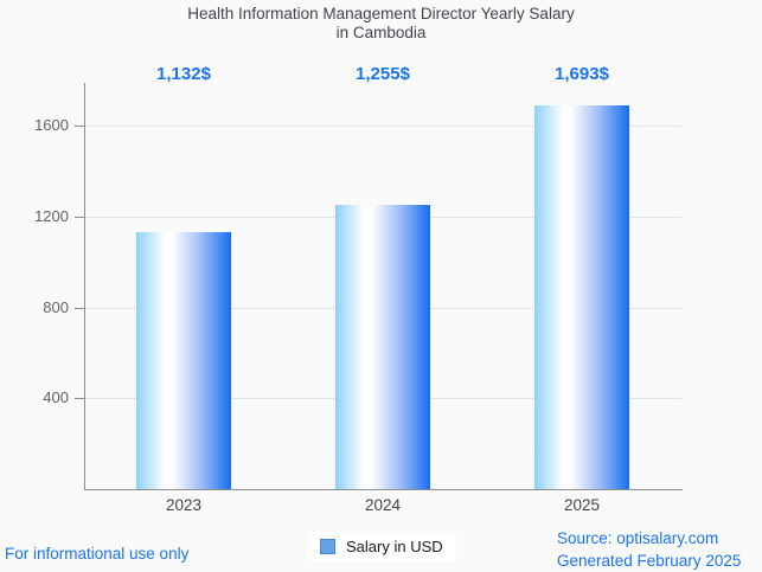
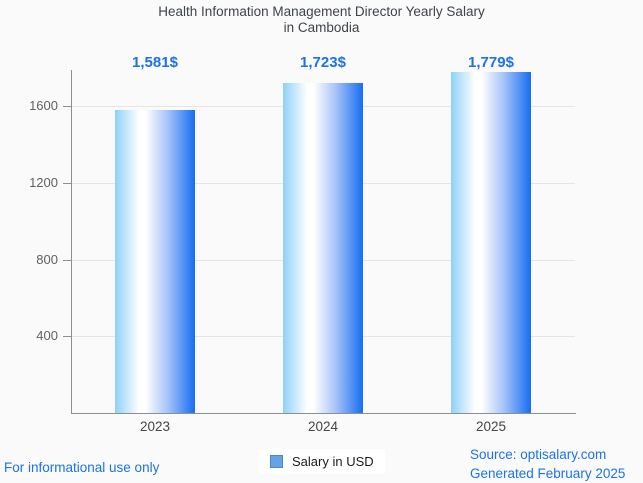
2023: 1,132 -> 1,581
2024: 1,255 -> 1,723
2025: 1,693 -> 1,779
